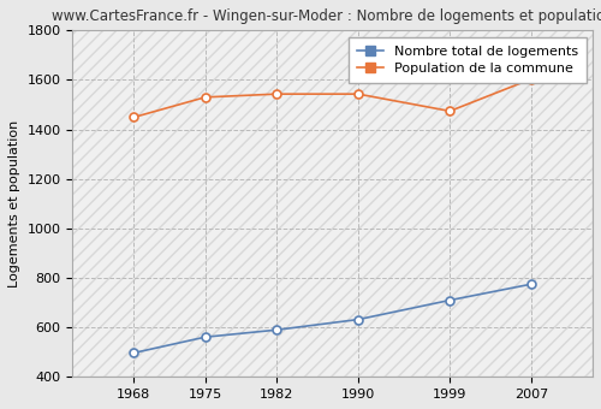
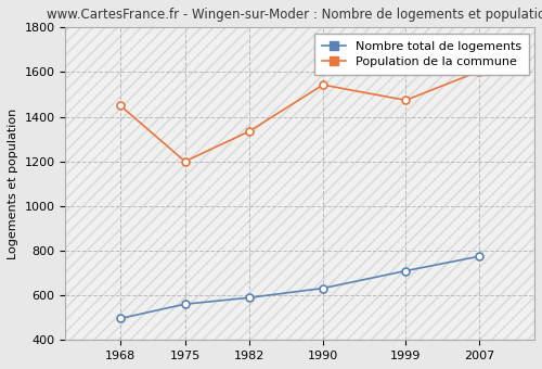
Population de la commune/1975: 1530 -> 1200
Population de la commune/1982: 1543 -> 1335
